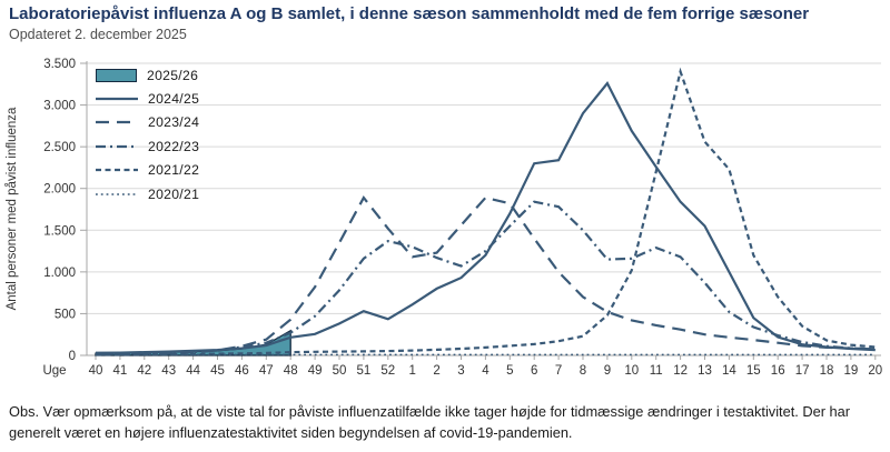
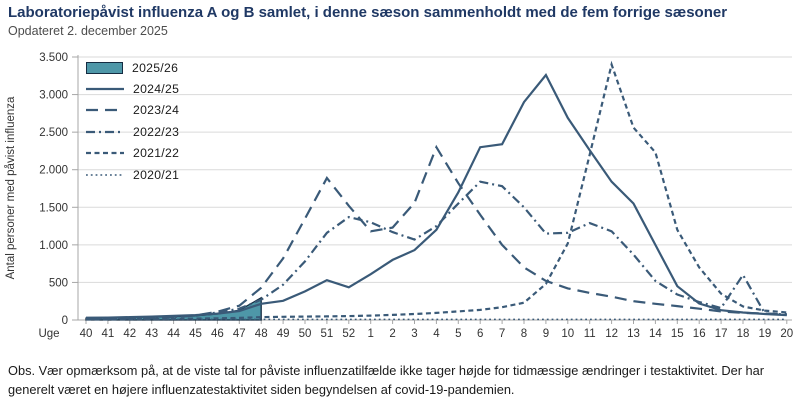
2023/24/4: 1900 -> 2300
2022/23/18: 100 -> 600
